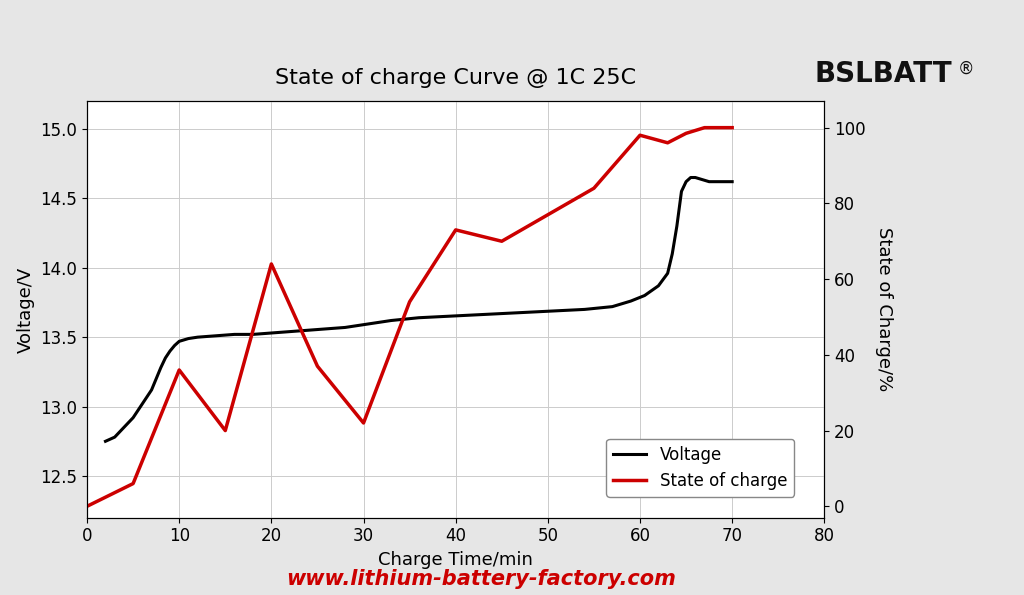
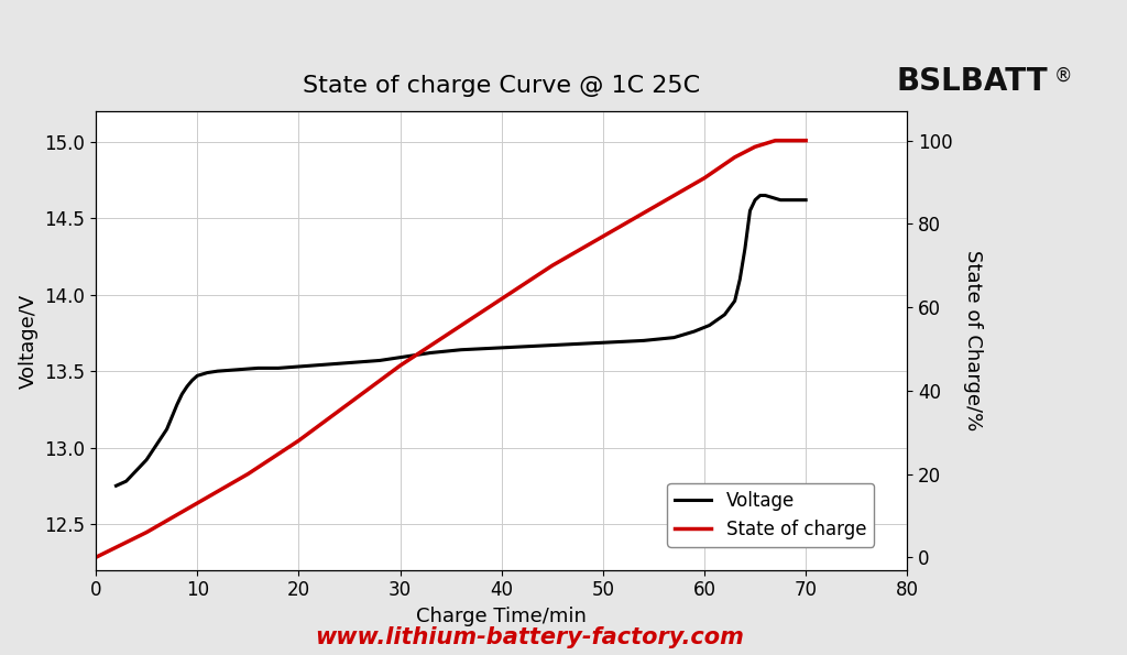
State of charge/10: 36.0 -> 13.0
State of charge/20: 64.0 -> 28.0
State of charge/30: 22.0 -> 46.0
State of charge/40: 73.0 -> 62.0
State of charge/60: 98.0 -> 91.0
